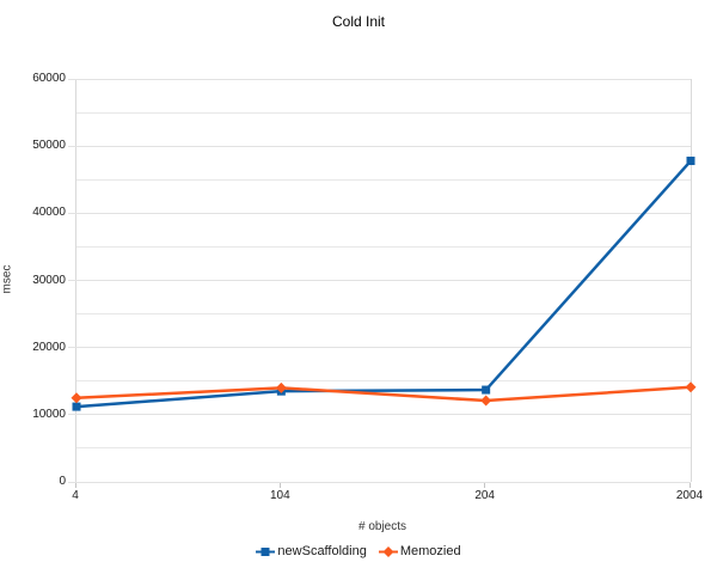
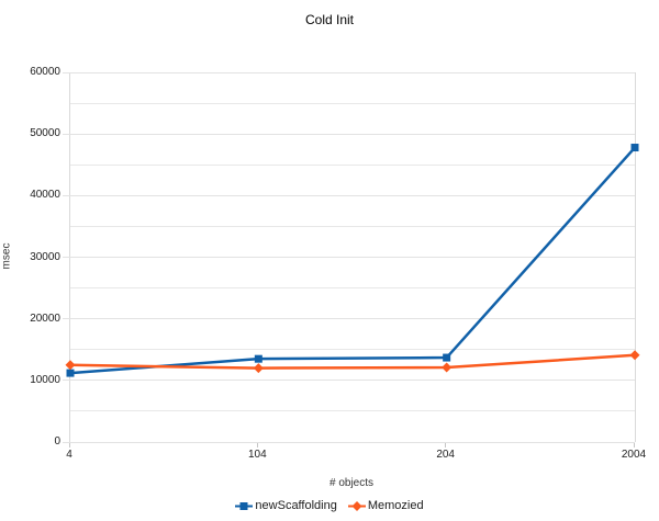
Memozied/104: 14000 -> 12000
